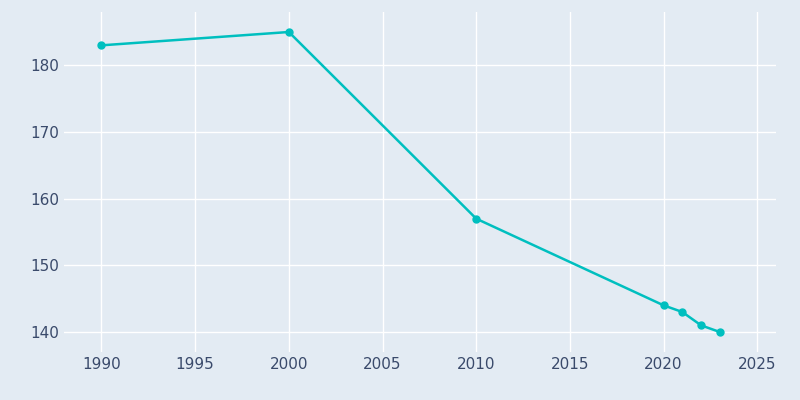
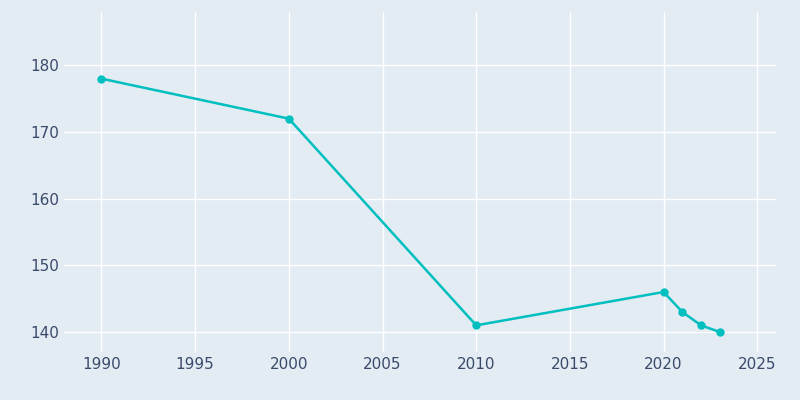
1990: 183 -> 178
2000: 185 -> 172
2010: 157 -> 141
2020: 144 -> 146
